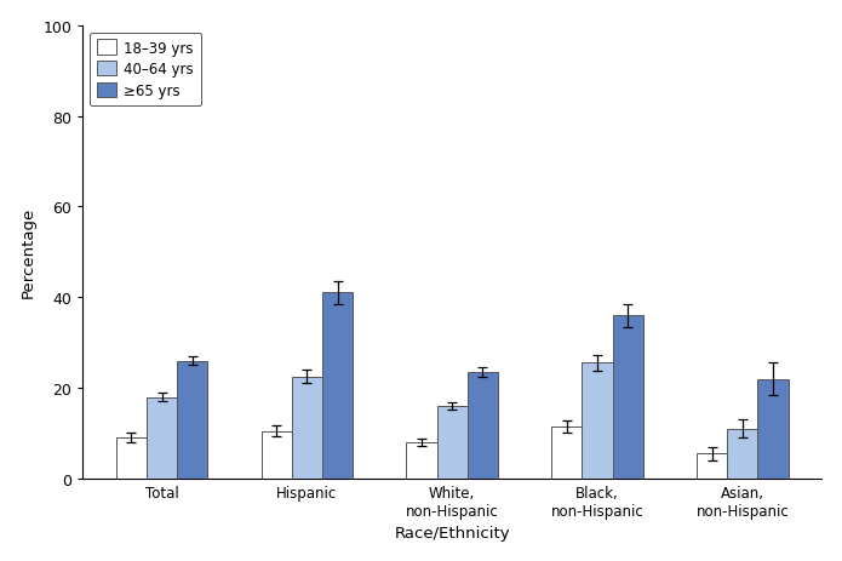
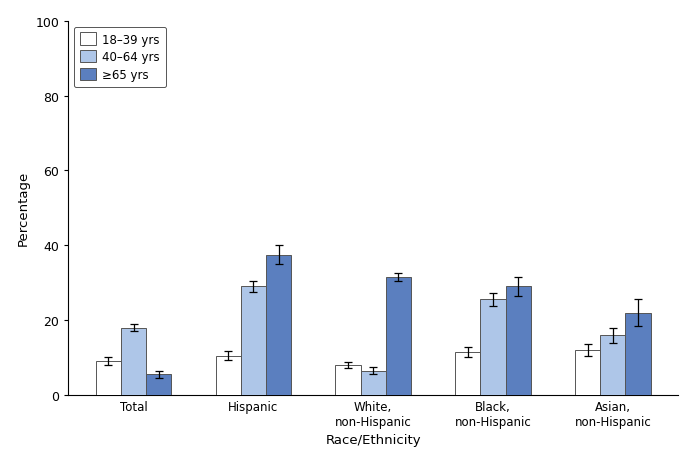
≥65 yrs/Total: 26.0 -> 5.5
40–64 yrs/Hispanic: 22.5 -> 29.0
≥65 yrs/Hispanic: 41.0 -> 37.5
40–64 yrs/White, non-Hispanic: 16.0 -> 6.5
≥65 yrs/White, non-Hispanic: 23.5 -> 31.5
≥65 yrs/Black, non-Hispanic: 36.0 -> 29.0
18–39 yrs/Asian, non-Hispanic: 5.5 -> 12.0
40–64 yrs/Asian, non-Hispanic: 11.0 -> 16.0
